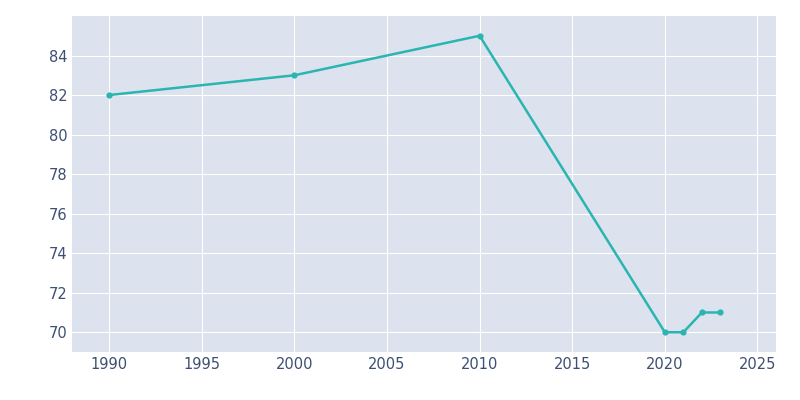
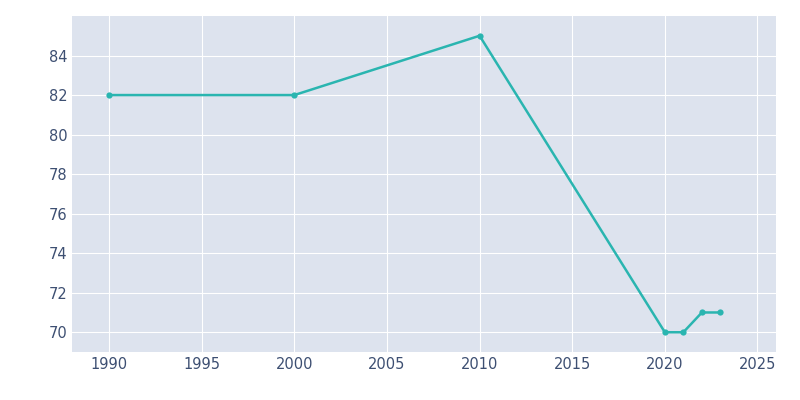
2000: 83 -> 82
